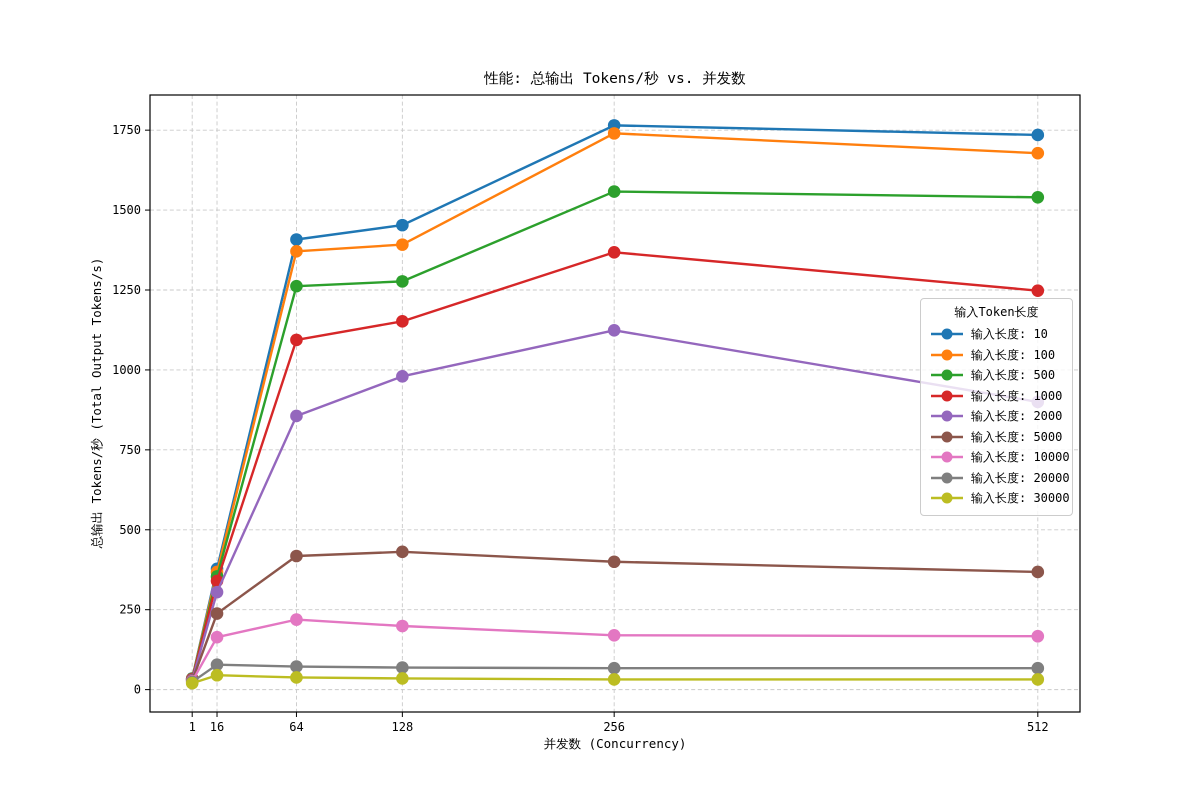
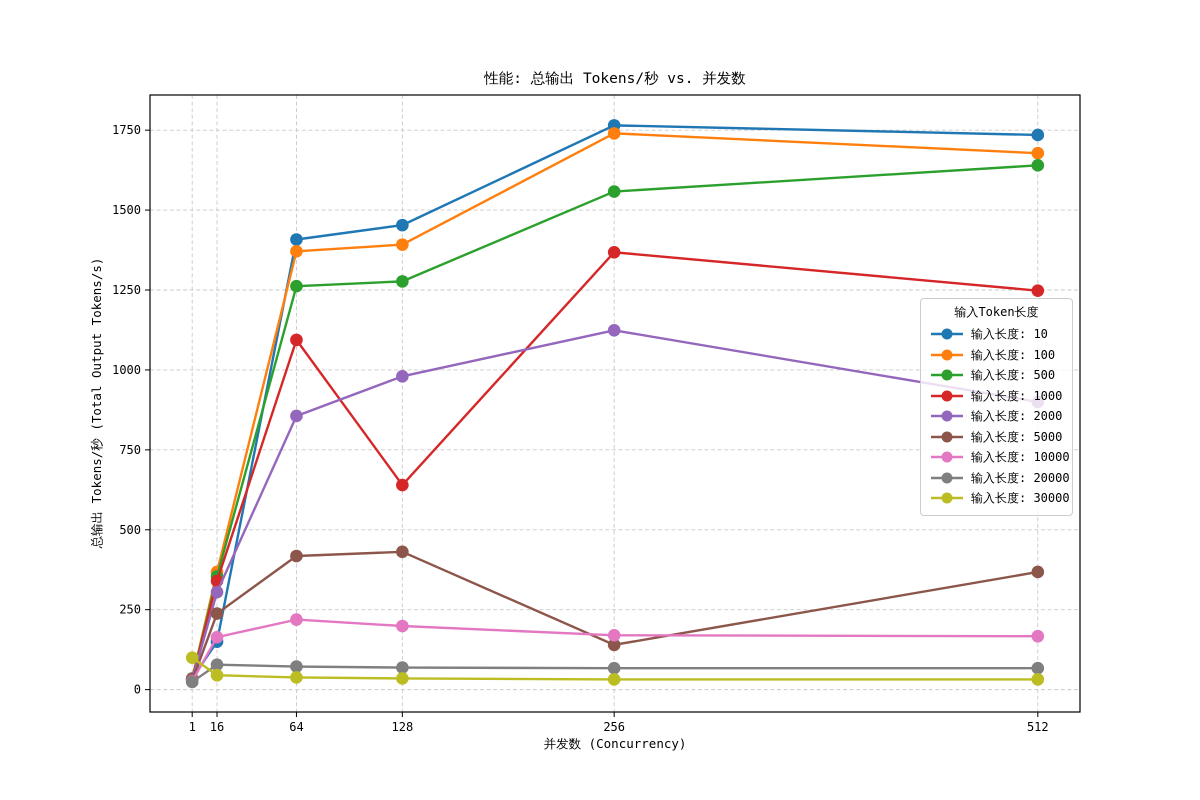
输入长度: 30000/1: 20 -> 100
输入长度: 10/16: 380 -> 150
输入长度: 1000/128: 1150 -> 640
输入长度: 5000/256: 400 -> 140
输入长度: 500/512: 1540 -> 1640
